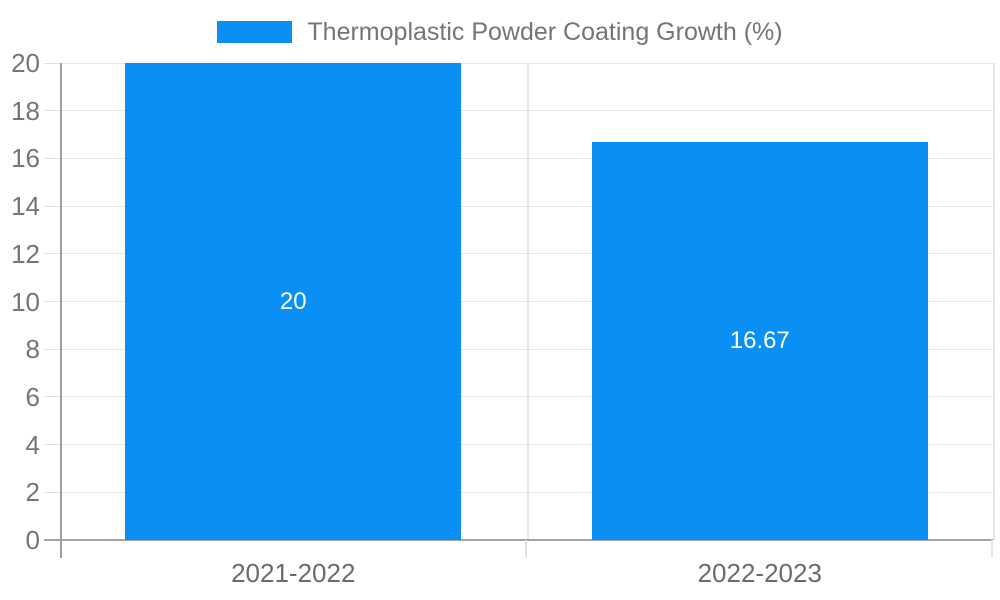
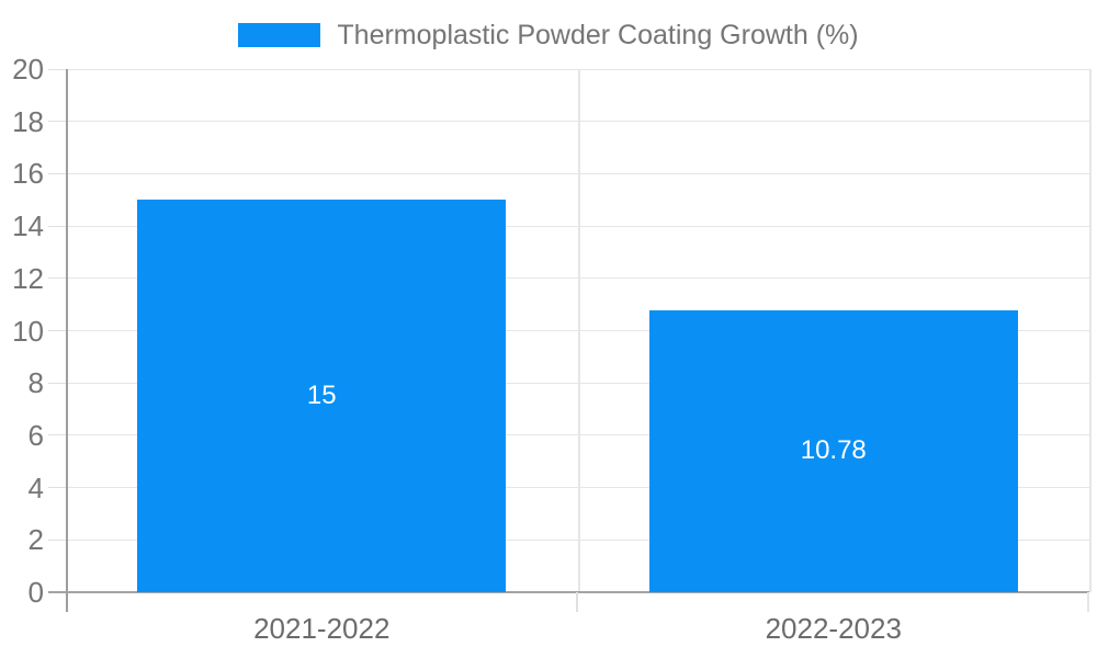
2021-2022: 20 -> 15
2022-2023: 16.67 -> 10.78
